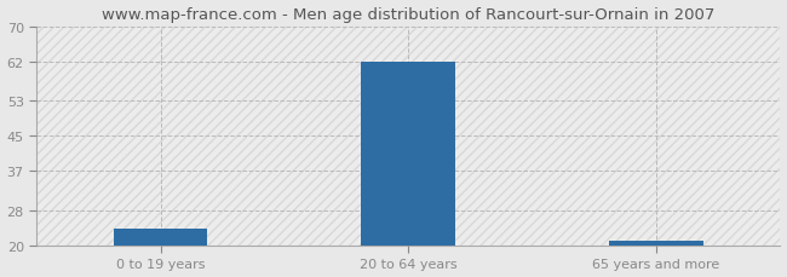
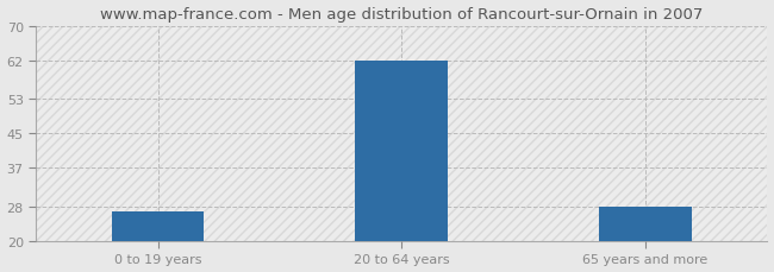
0 to 19 years: 24 -> 27
65 years and more: 21 -> 28
